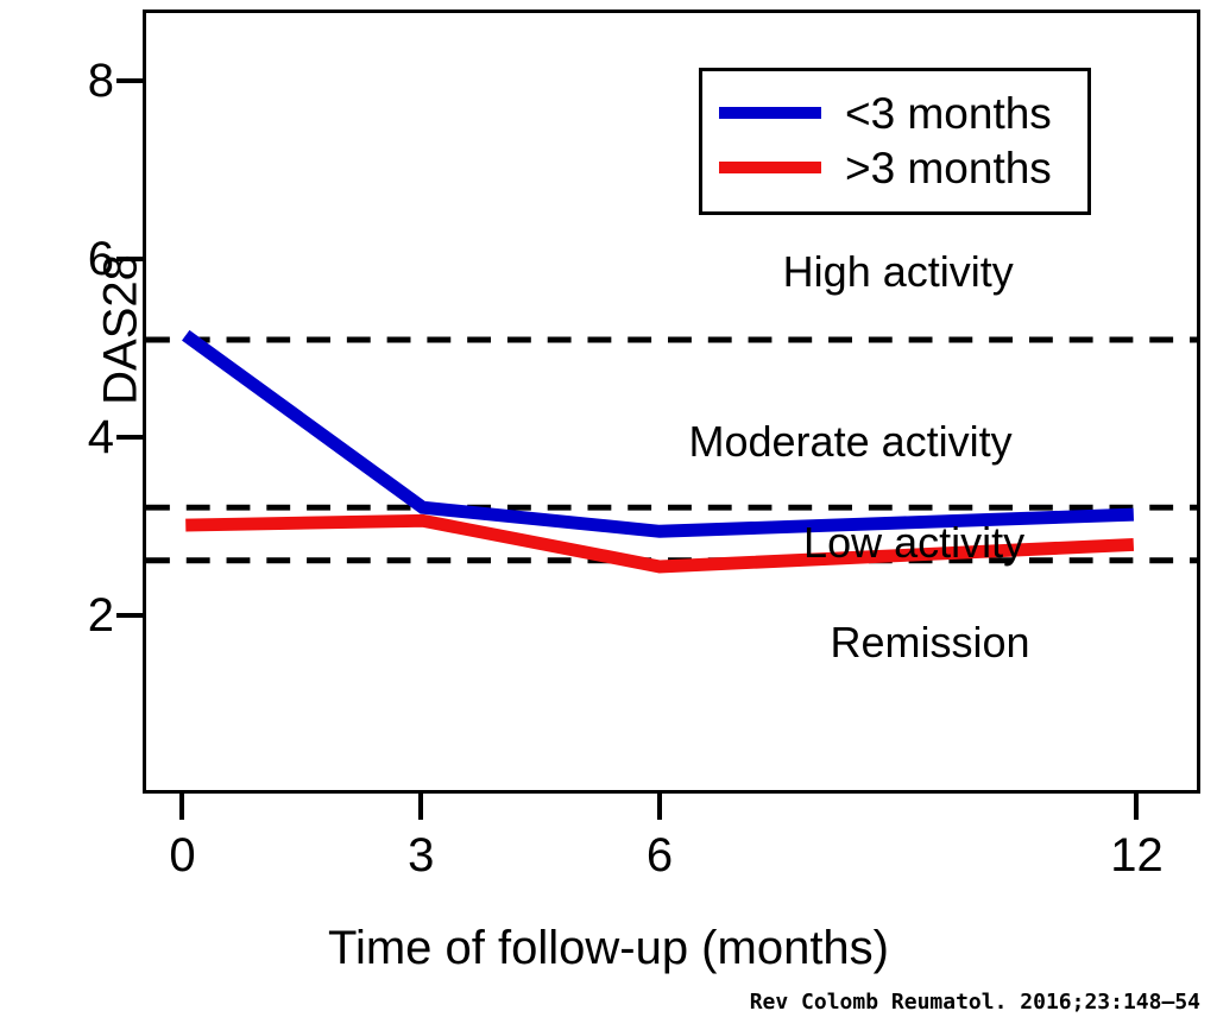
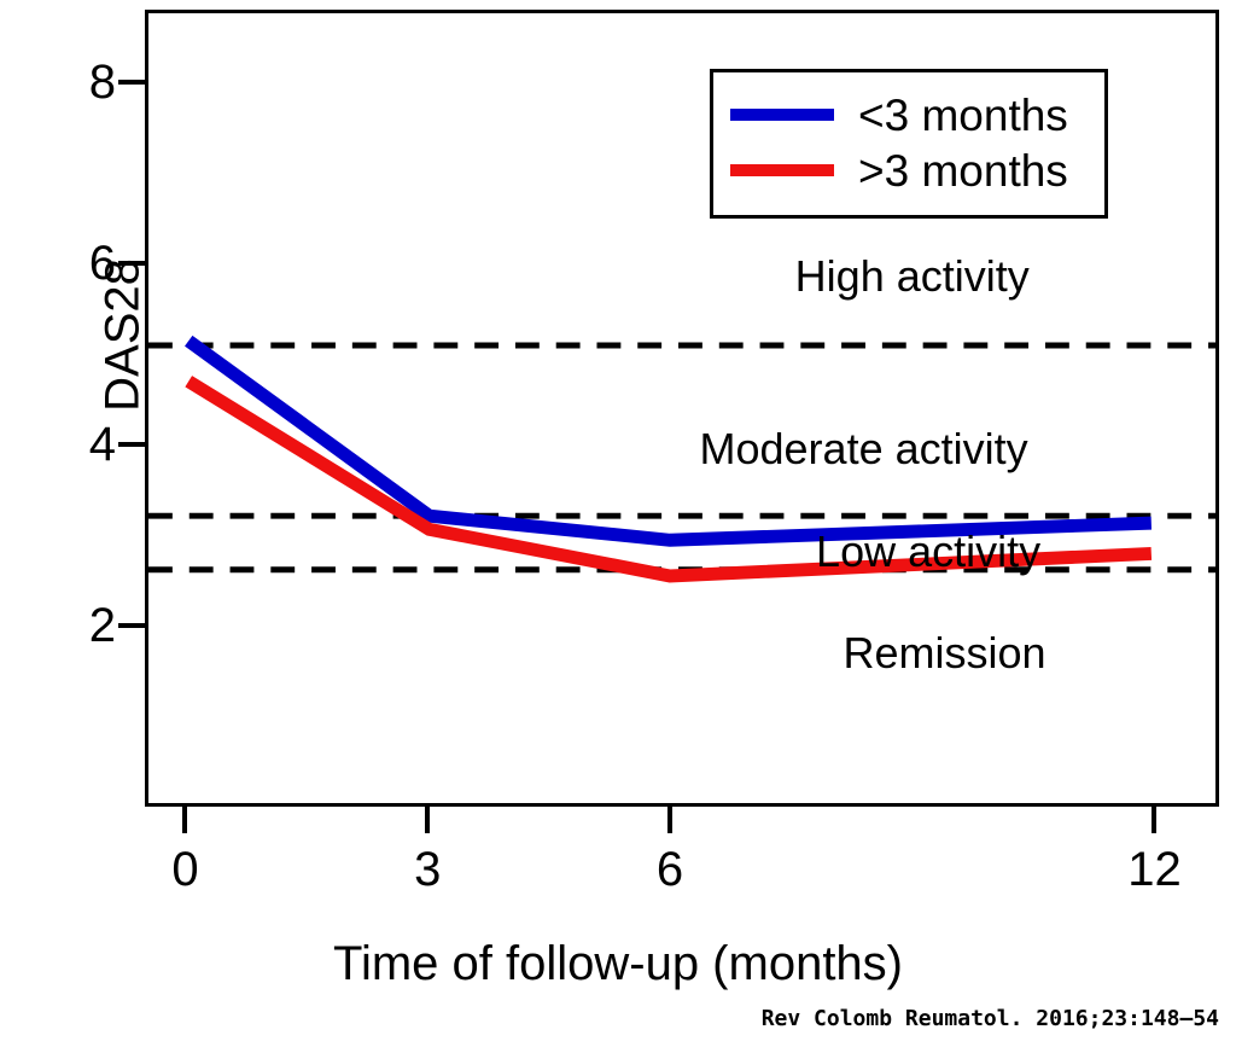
>3 months/0: 3.0 -> 4.7
